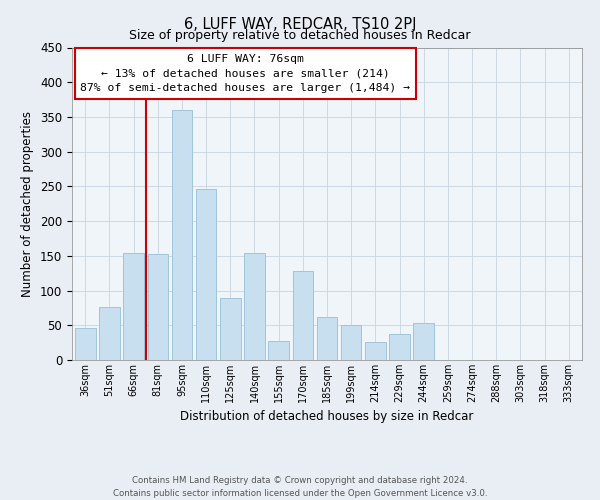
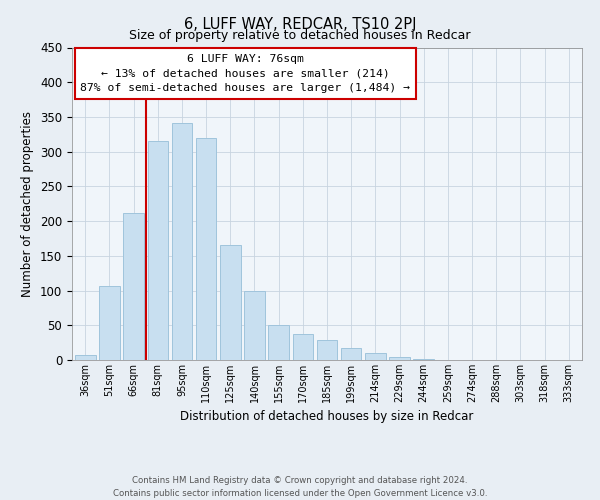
36sqm: 46 -> 7
51sqm: 76 -> 107
66sqm: 154 -> 211
81sqm: 152 -> 315
95sqm: 360 -> 341
110sqm: 246 -> 320
125sqm: 90 -> 165
140sqm: 154 -> 99
155sqm: 28 -> 50
170sqm: 128 -> 37
185sqm: 62 -> 29
199sqm: 50 -> 18
214sqm: 26 -> 10
229sqm: 38 -> 5
244sqm: 54 -> 1
